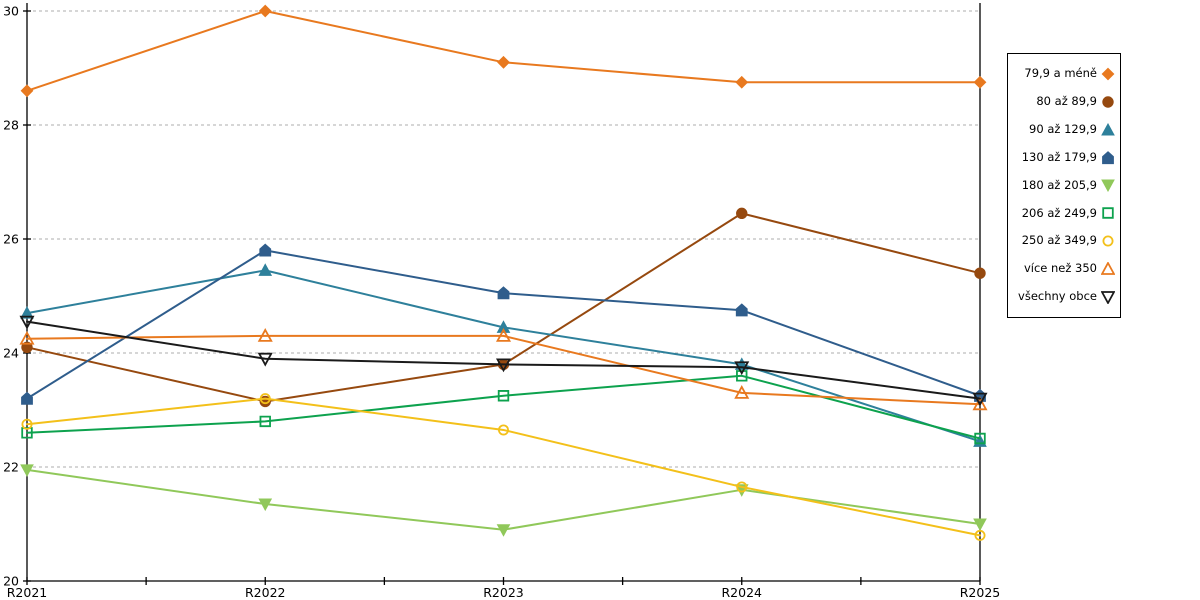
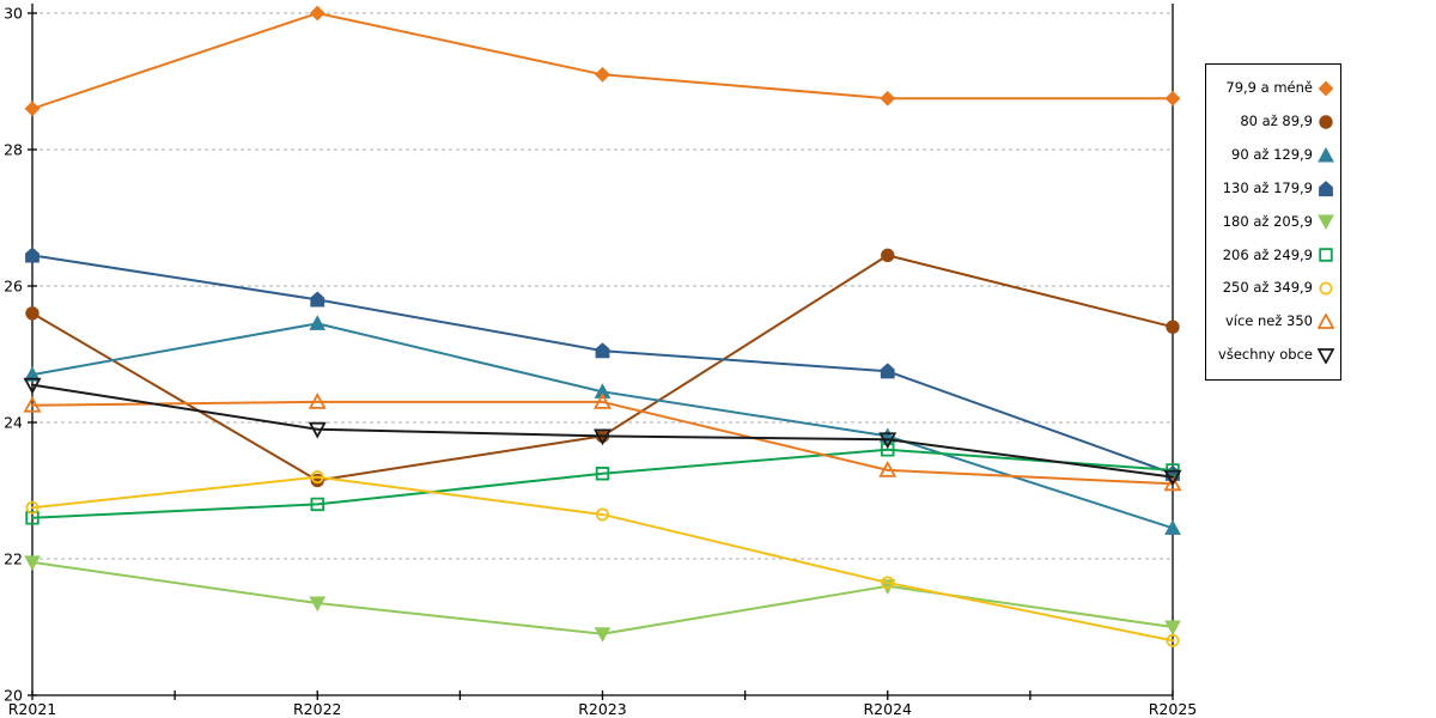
80 až 89,9/R2021: 24.1 -> 25.6
130 až 179,9/R2021: 23.2 -> 26.4
206 až 249,9/R2025: 22.5 -> 23.3
